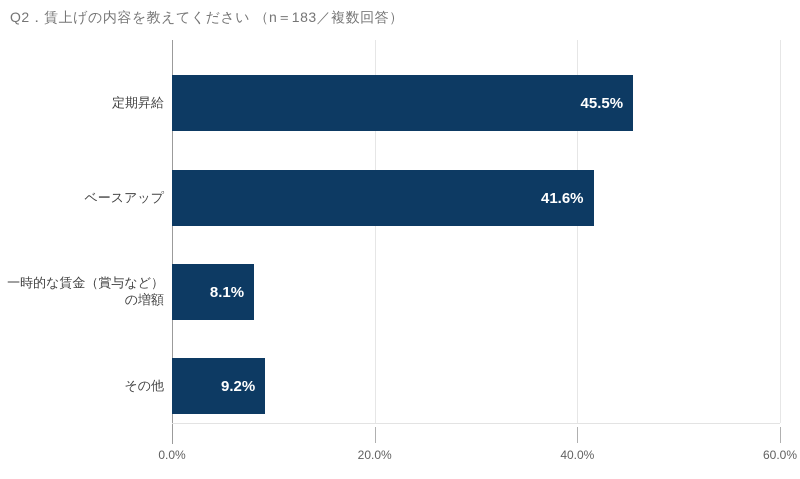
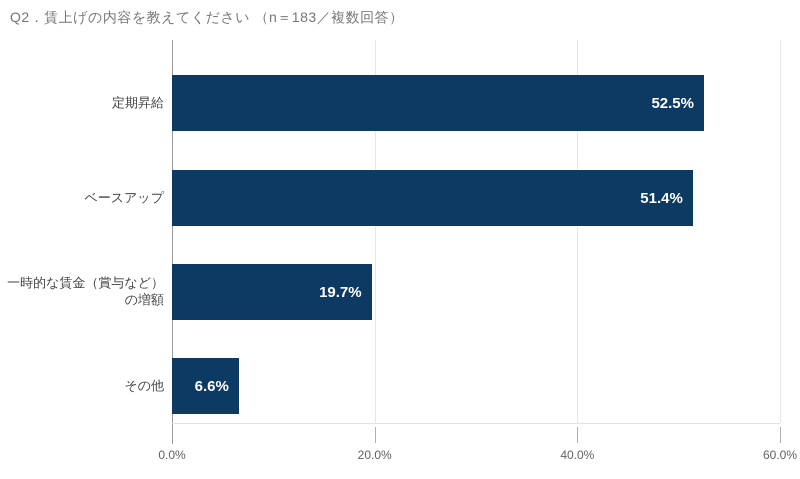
定期昇給: 45.5% -> 52.5%
ベースアップ: 41.6% -> 51.4%
一時的な賃金（賞与など）の増額: 8.1% -> 19.7%
その他: 9.2% -> 6.6%
